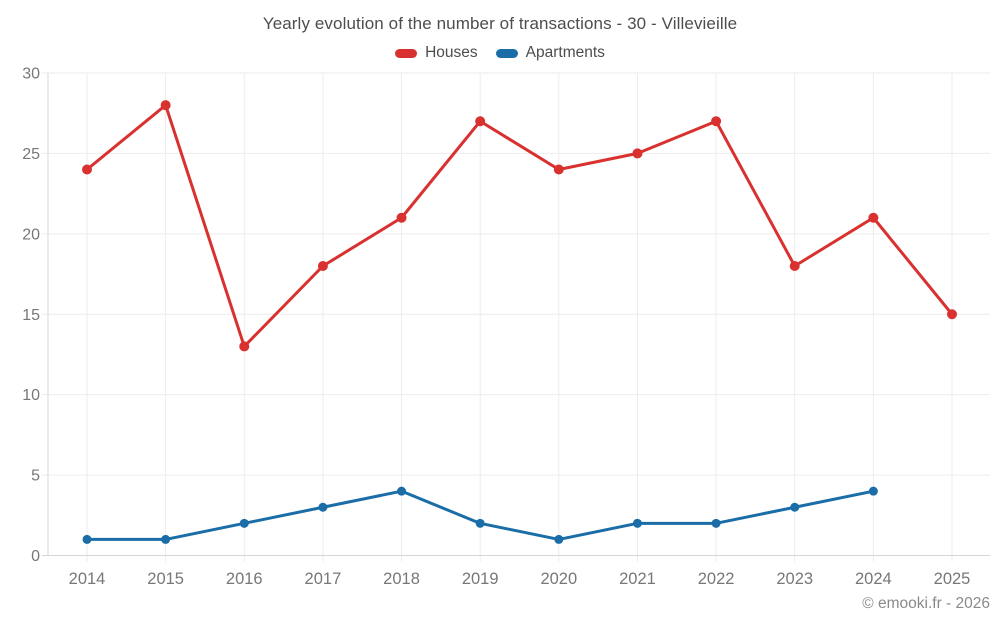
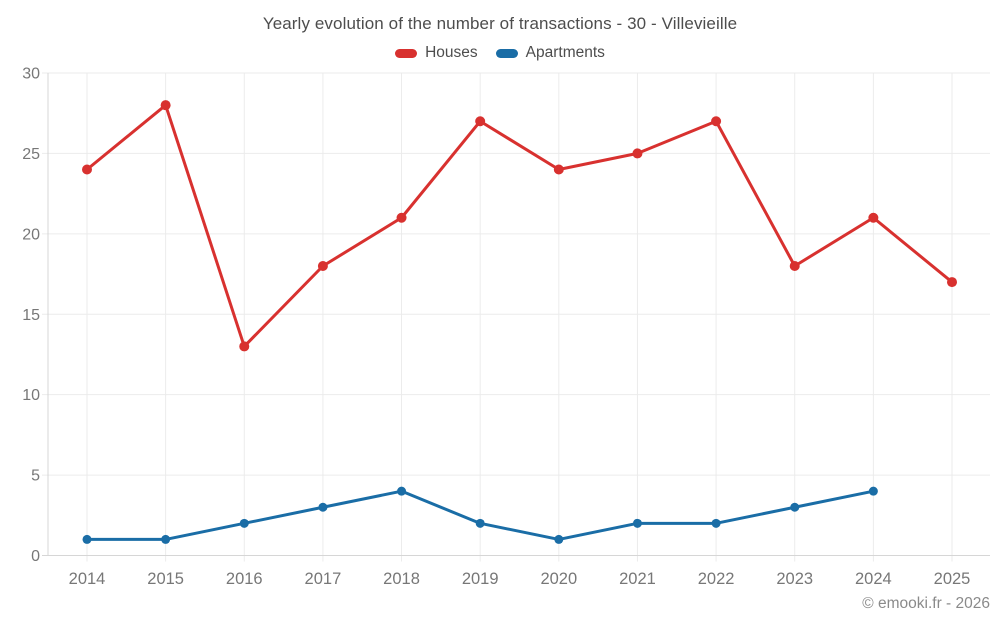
Houses/2025: 15 -> 17
